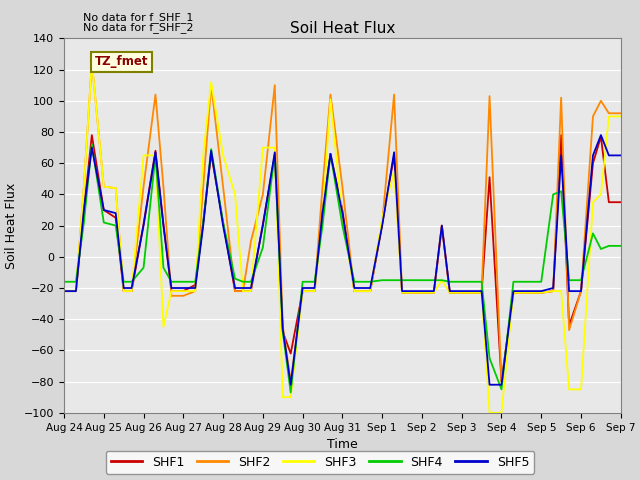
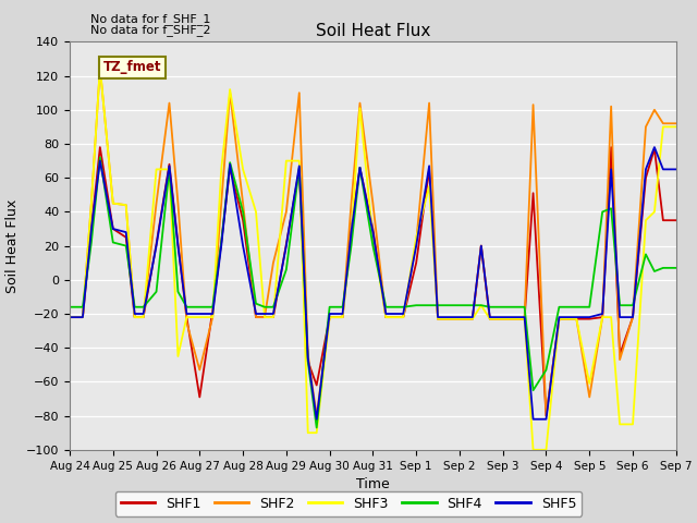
SHF1/Aug 27: -22 -> -69
SHF2/Aug 27: -25 -> -53
SHF1/Aug 28: 22 -> 35
SHF4/Aug 28: 22 -> 40
SHF1/Sep 1: 21 -> 10
SHF4/Sep 4: -85 -> -53
SHF2/Sep 5: -23 -> -69
SHF3/Sep 5: -23 -> -61
